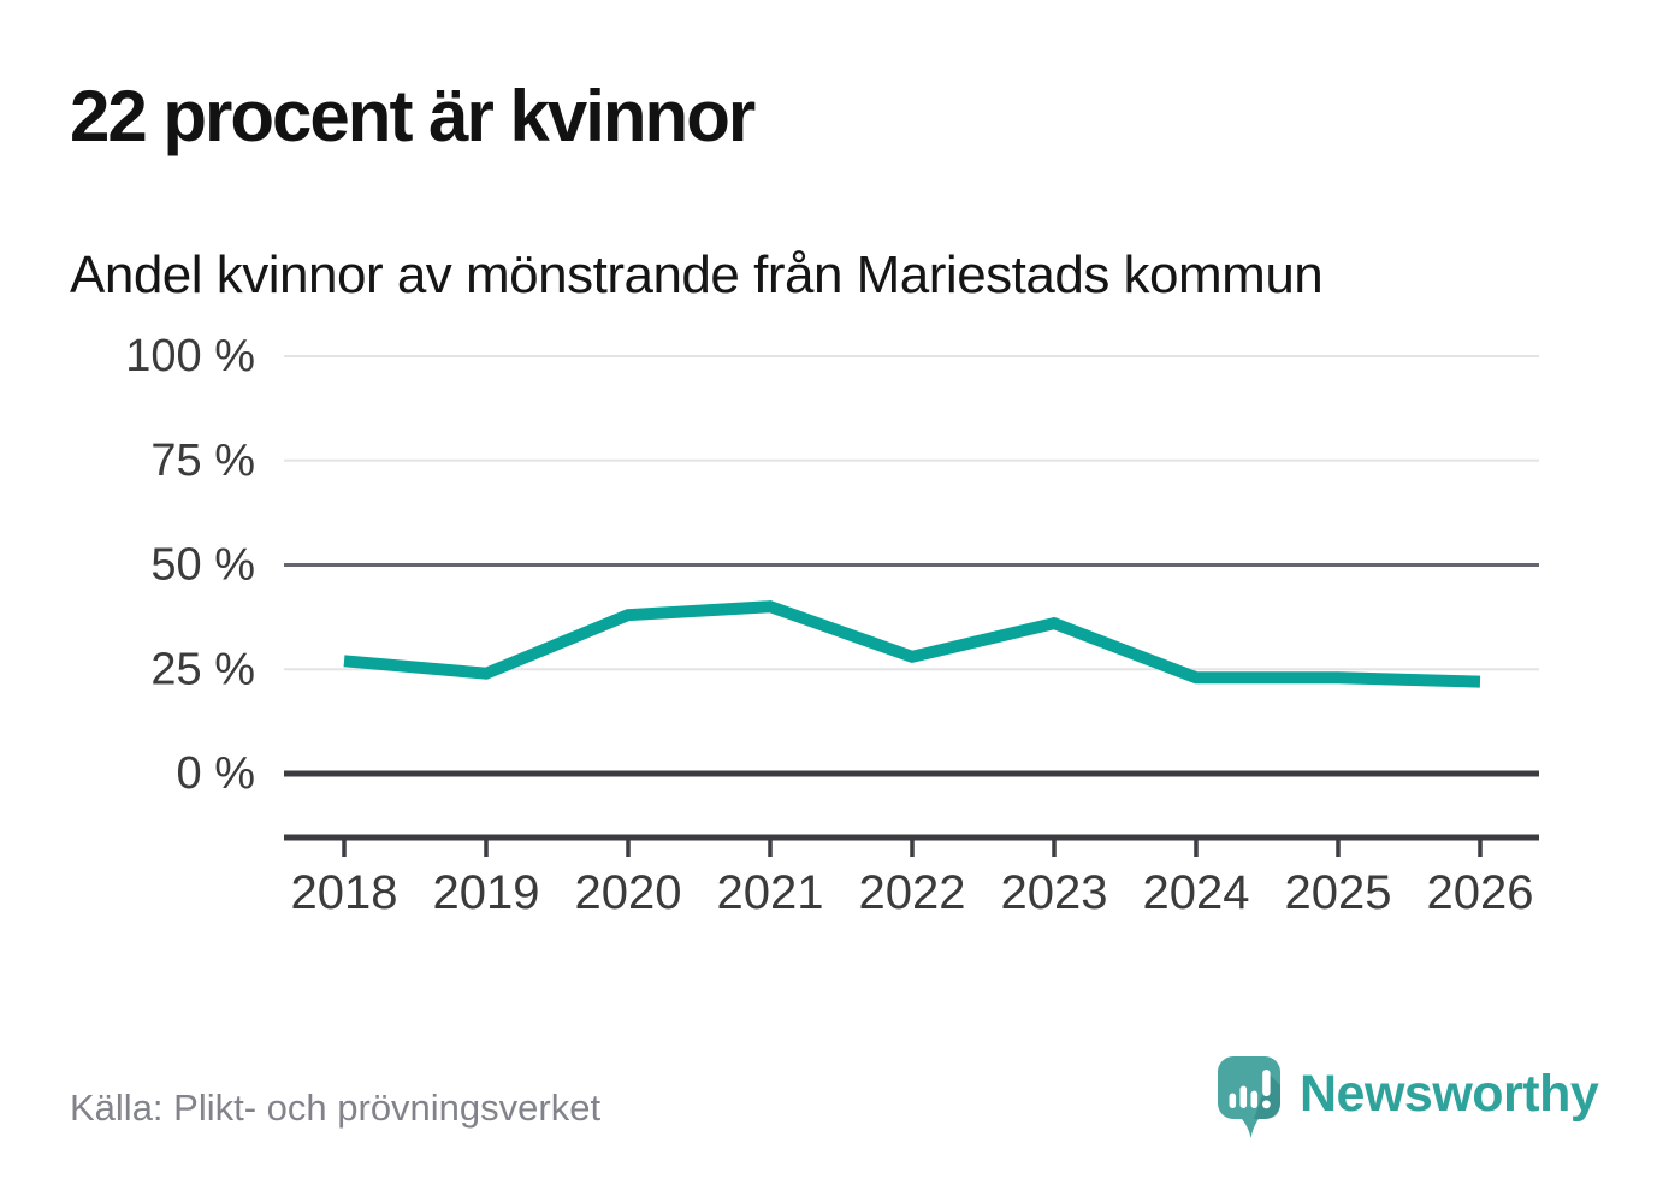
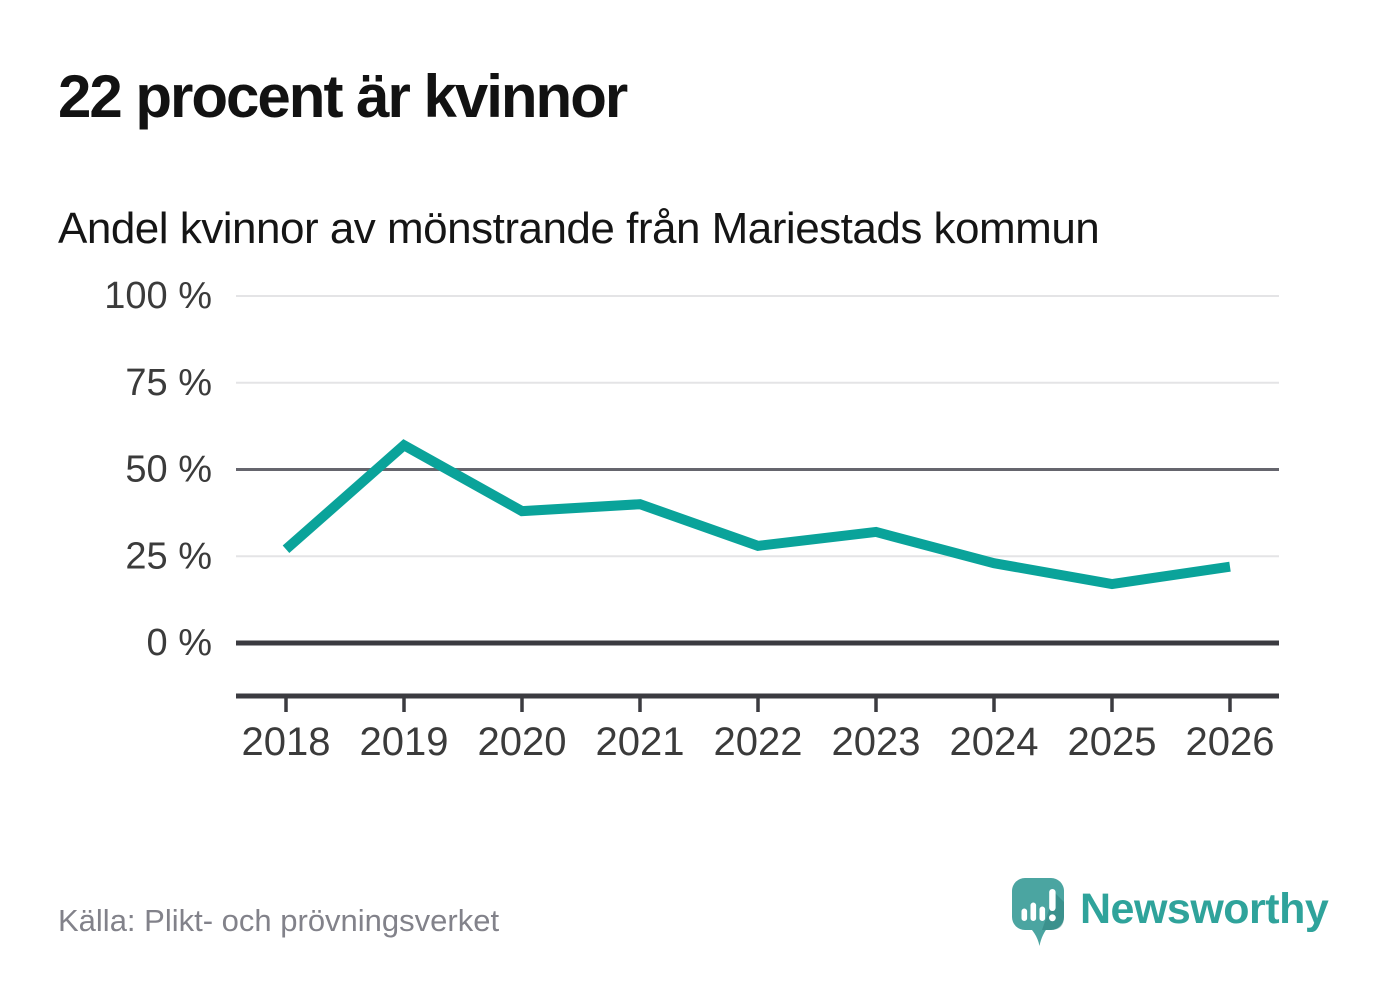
2019: 24% -> 57%
2023: 36% -> 32%
2025: 23% -> 17%
